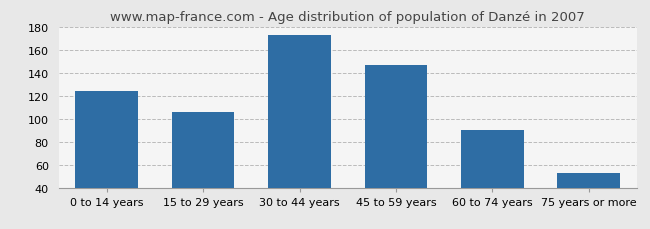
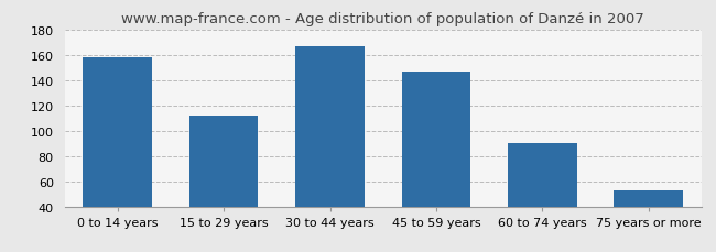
0 to 14 years: 124 -> 158
15 to 29 years: 106 -> 112
30 to 44 years: 173 -> 167
